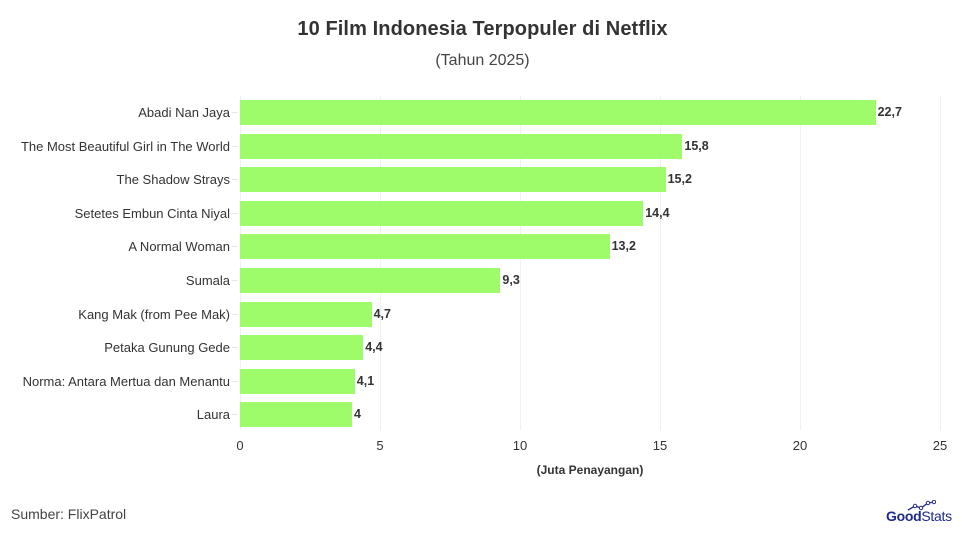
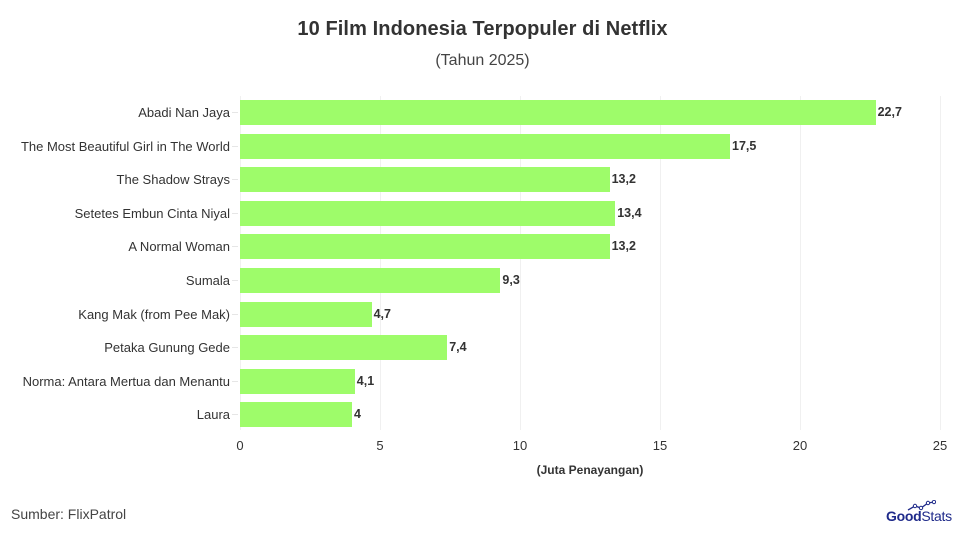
The Most Beautiful Girl in The World: 15,8 -> 17,5
The Shadow Strays: 15,2 -> 13,2
Setetes Embun Cinta Niyal: 14,4 -> 13,4
Petaka Gunung Gede: 4,4 -> 7,4
